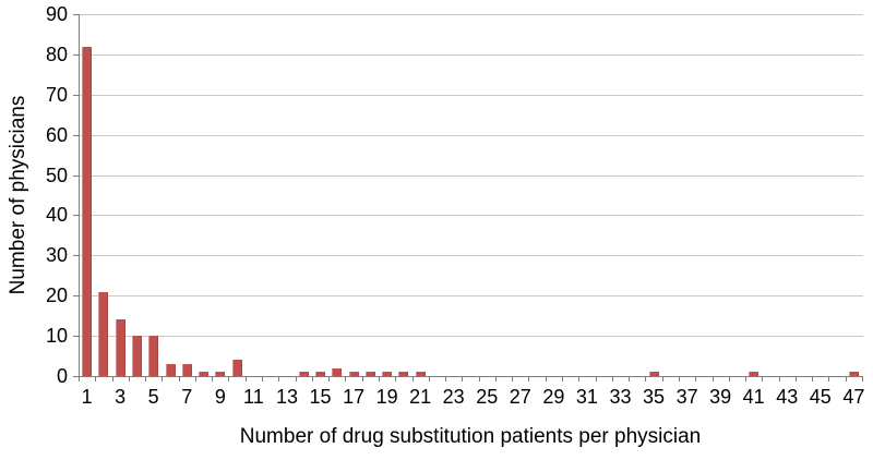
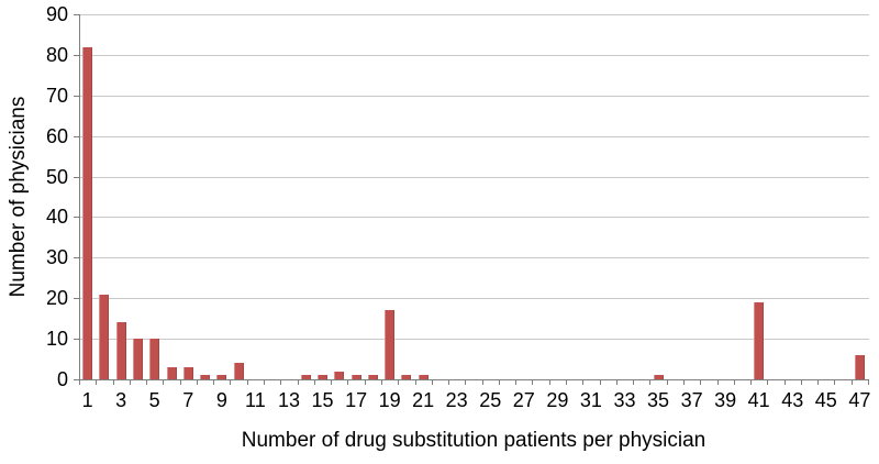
19: 1 -> 17
41: 1 -> 19
47: 1 -> 6
